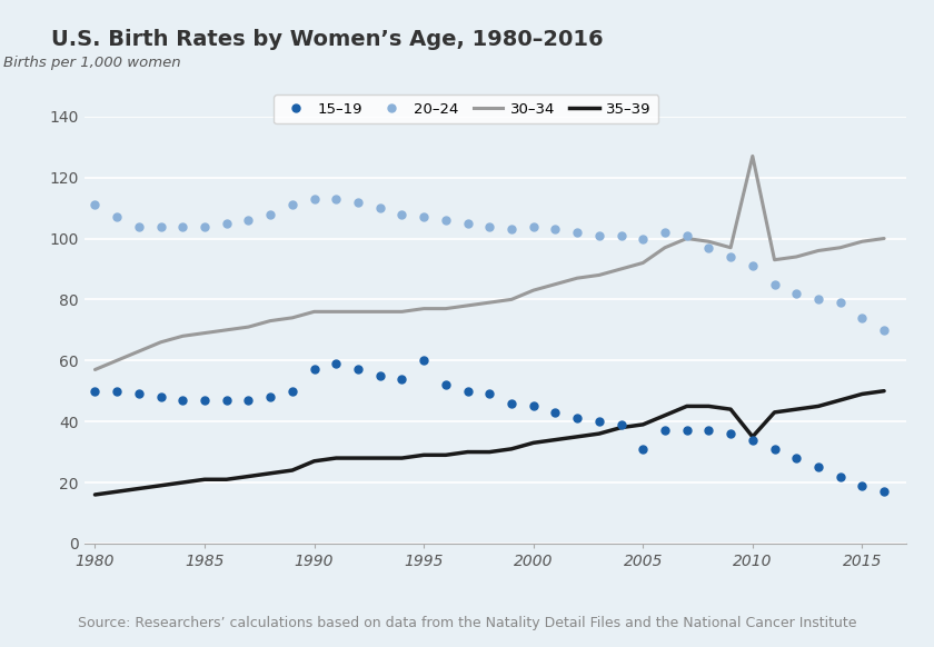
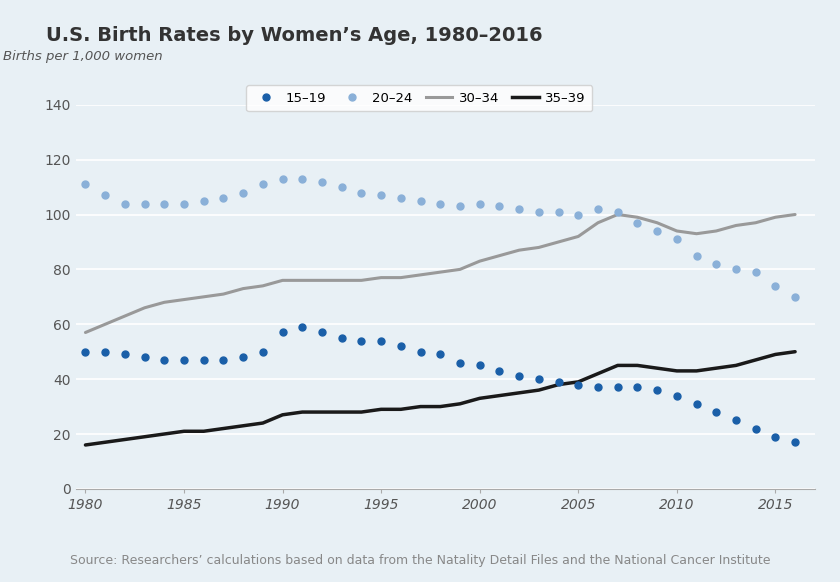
15–19/1995: 60 -> 54
15–19/2005: 31 -> 38
30–34/2010: 127 -> 94
35–39/2010: 35 -> 43
